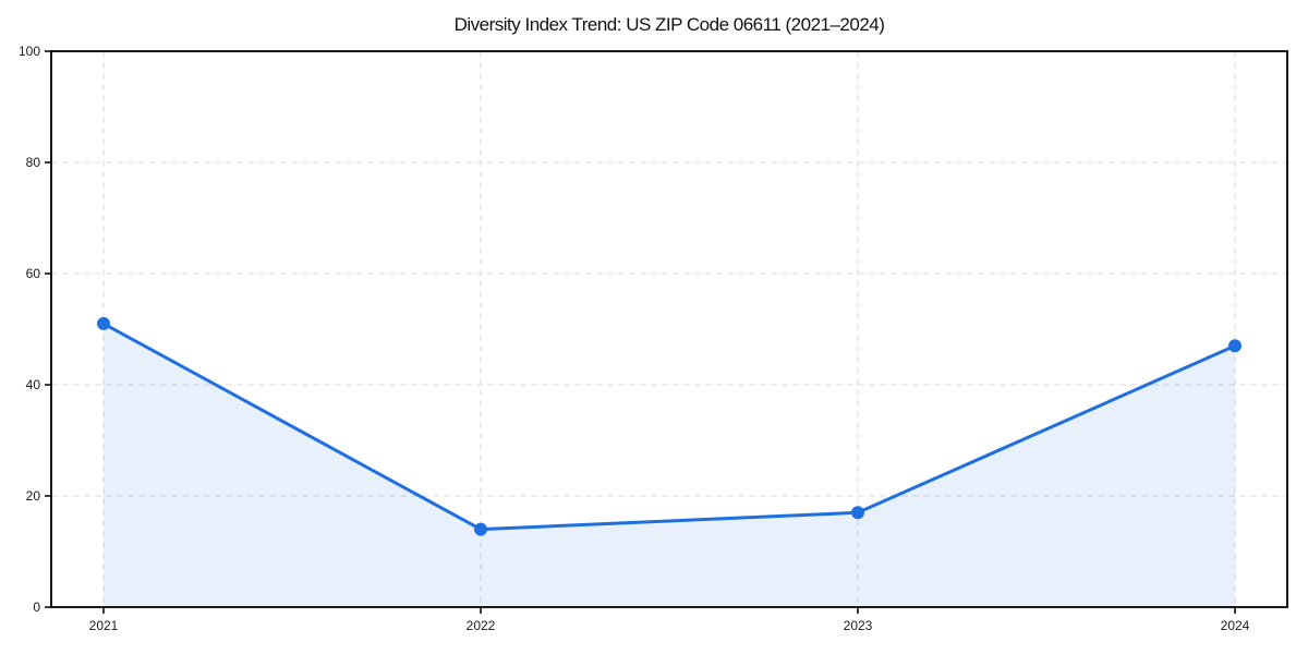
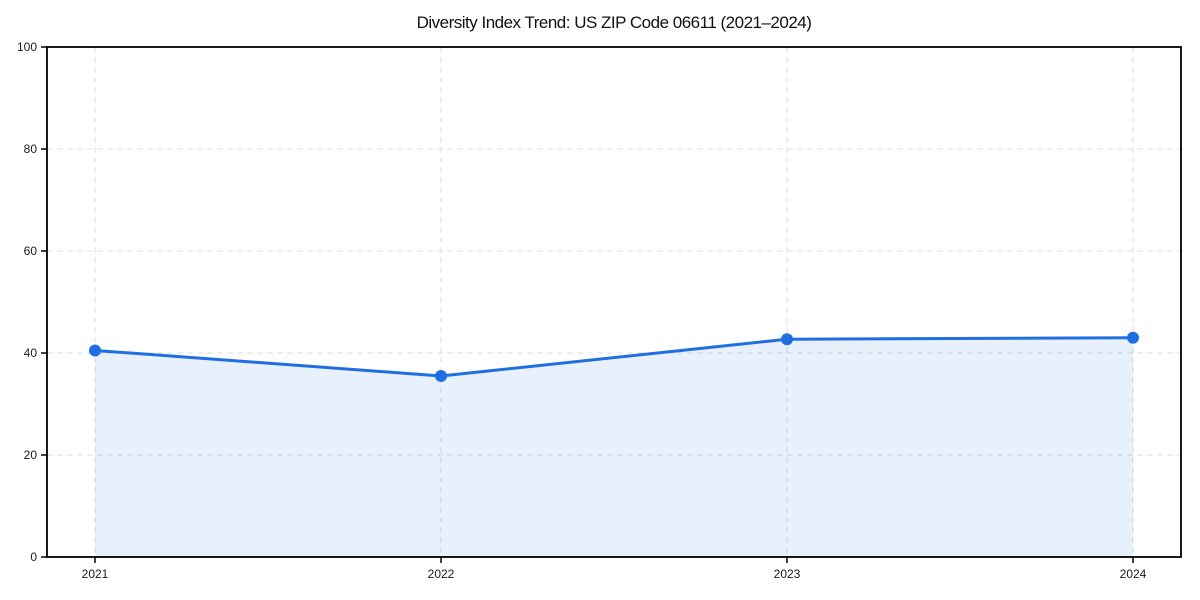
2021: 51 -> 40
2022: 14 -> 36
2023: 17 -> 43
2024: 47 -> 43
